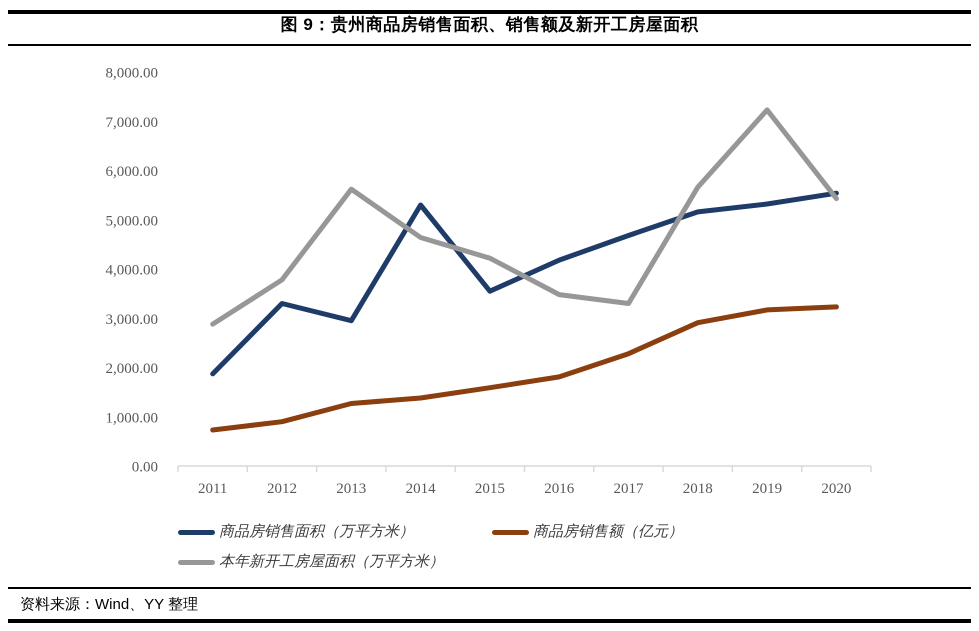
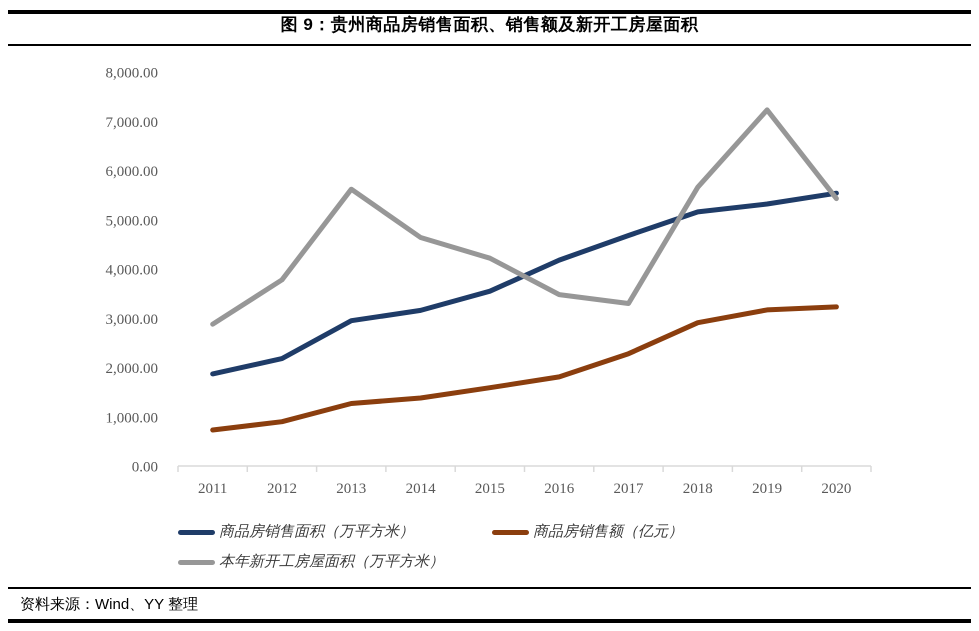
商品房销售面积（万平方米）/2012: 3300 -> 2200
商品房销售面积（万平方米）/2014: 5300 -> 3200
